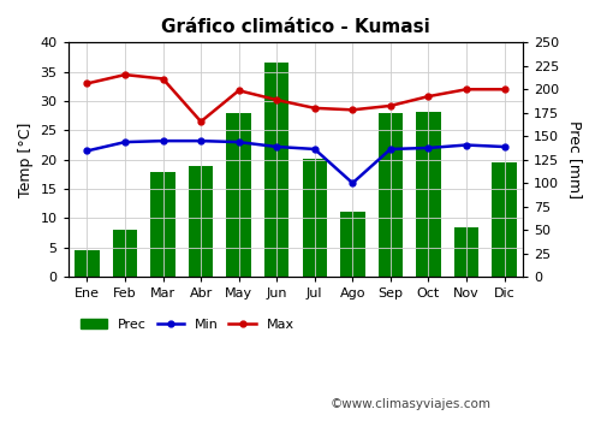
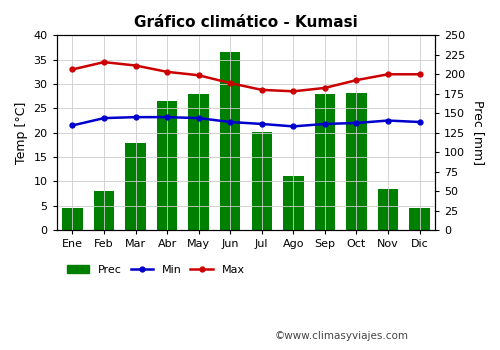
Prec/Abr: 118 -> 166
Max/Abr: 26.5 -> 32.5
Min/Ago: 16.0 -> 21.3
Prec/Dic: 122 -> 29
